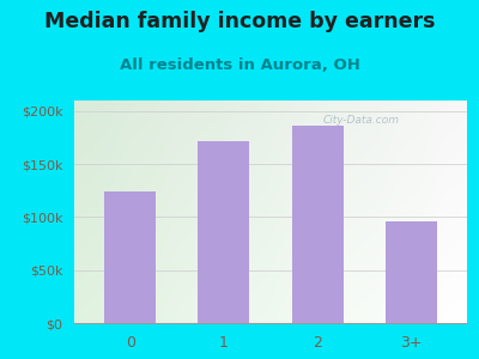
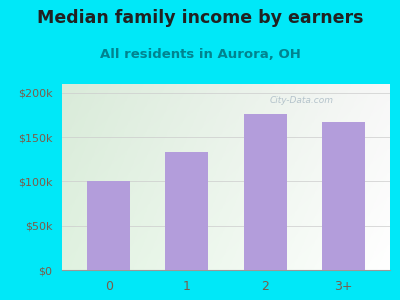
0: $124k -> $101k
1: $172k -> $133k
2: $186k -> $176k
3+: $96k -> $167k
